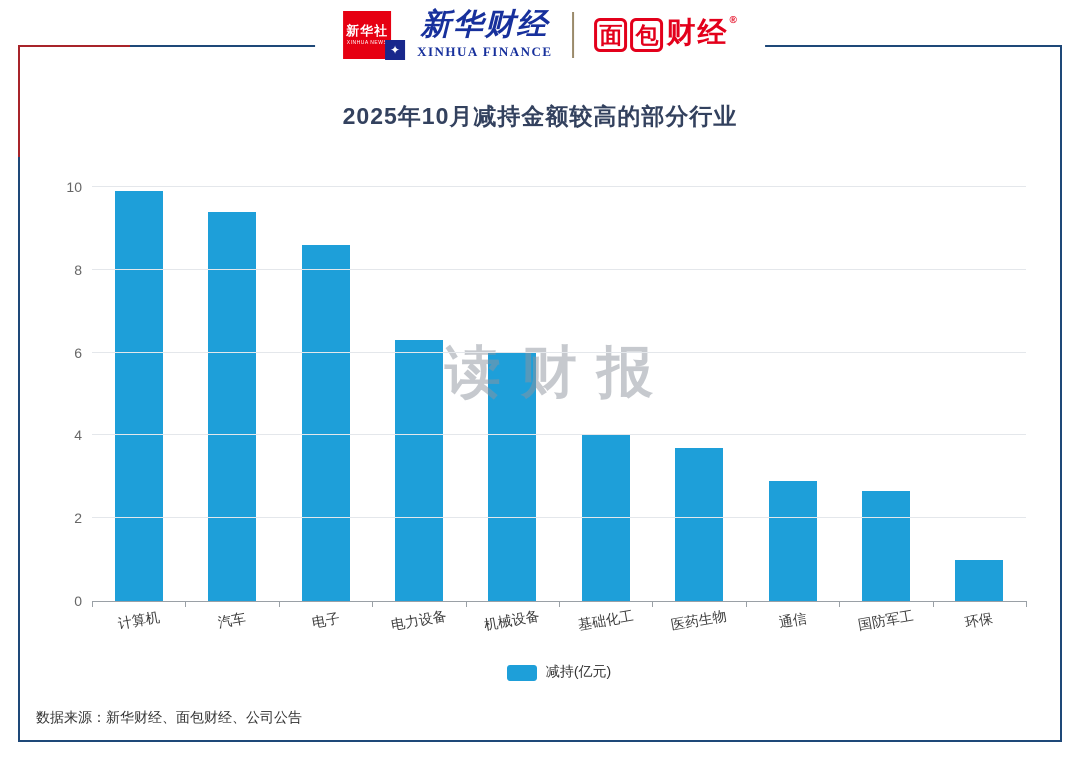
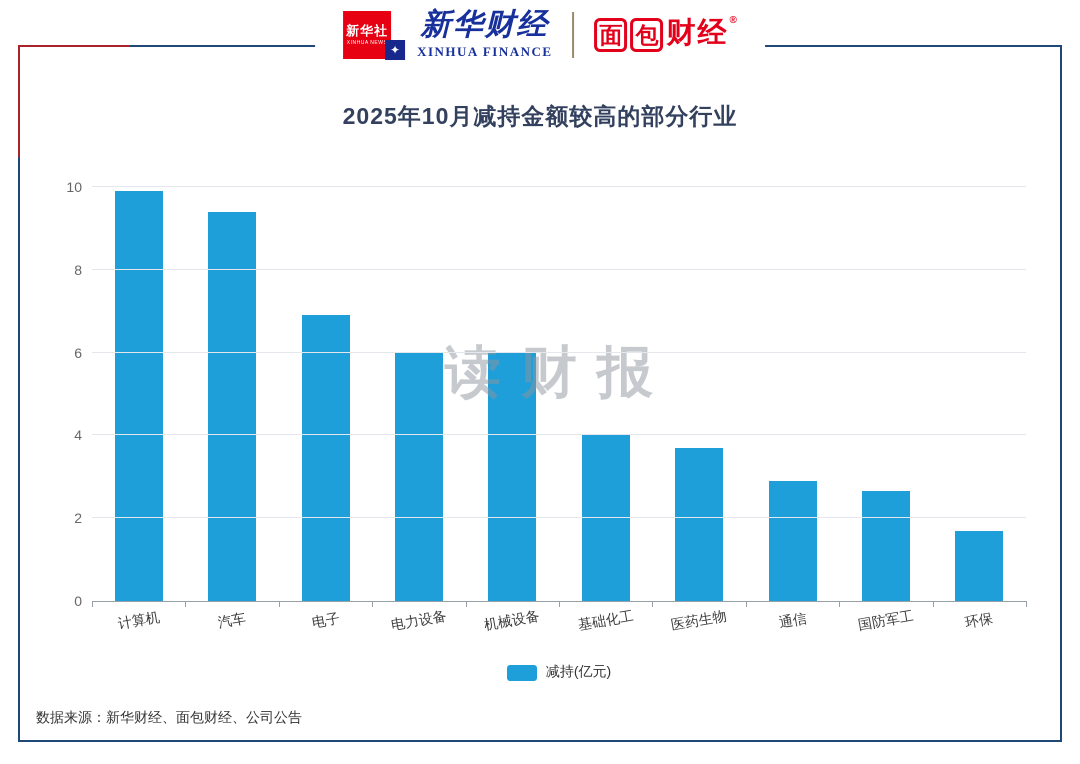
电子: 8.6 -> 6.9
电力设备: 6.3 -> 6.0
环保: 1.0 -> 1.7
